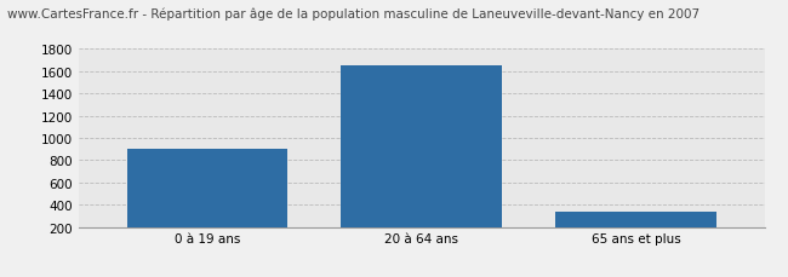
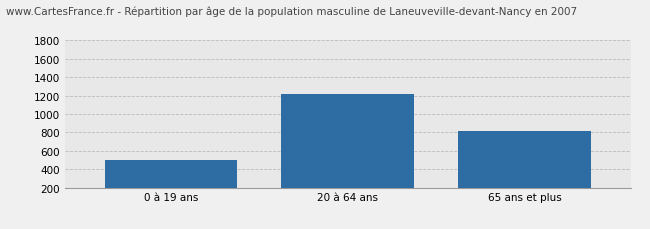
0 à 19 ans: 900 -> 500
20 à 64 ans: 1660 -> 1220
65 ans et plus: 340 -> 820
